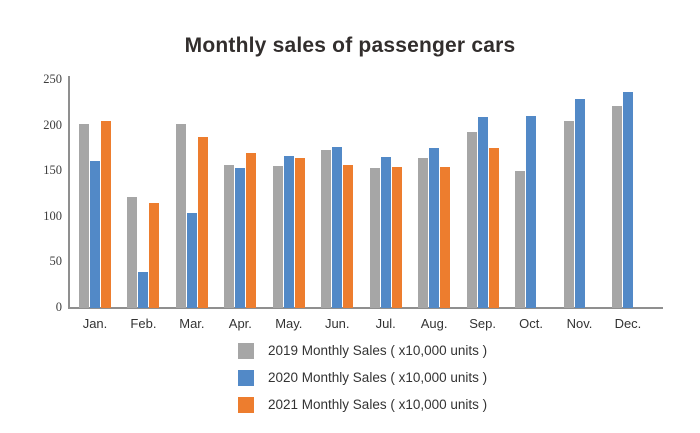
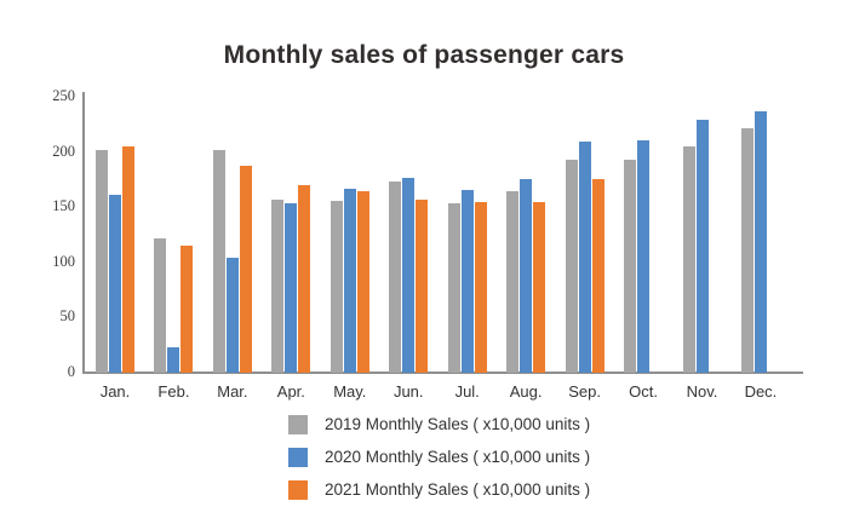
2020 Monthly Sales ( x10,000 units )/Feb.: 40 -> 20
2019 Monthly Sales ( x10,000 units )/Oct.: 150 -> 190
